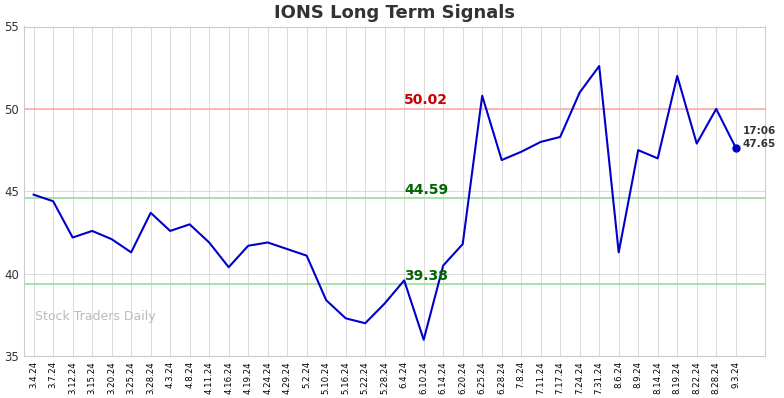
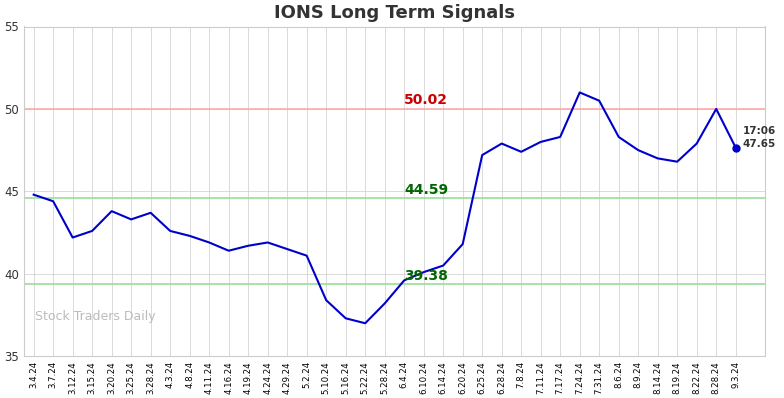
3.20.24: 42.1 -> 43.8
3.25.24: 41.3 -> 43.3
4.8.24: 43.0 -> 42.3
4.16.24: 40.4 -> 41.4
6.10.24: 36.0 -> 40.1
6.25.24: 50.8 -> 47.2
6.28.24: 46.9 -> 47.9
7.31.24: 52.6 -> 50.5
8.6.24: 41.3 -> 48.3
8.19.24: 52.0 -> 46.8
